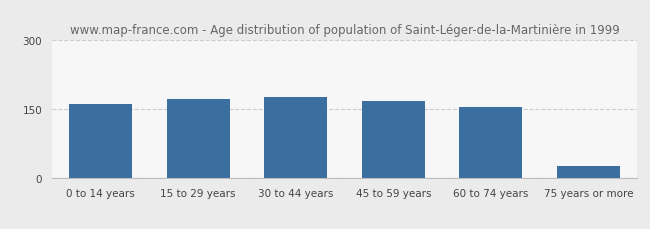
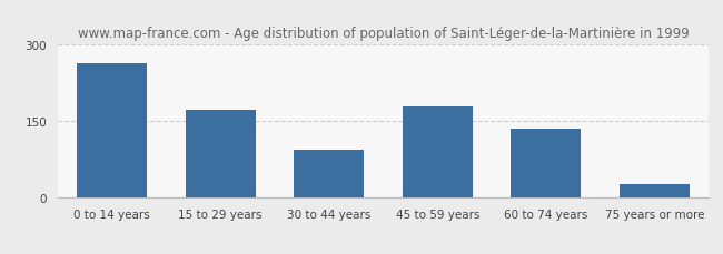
0 to 14 years: 162 -> 265
30 to 44 years: 178 -> 95
45 to 59 years: 168 -> 180
60 to 74 years: 156 -> 135
